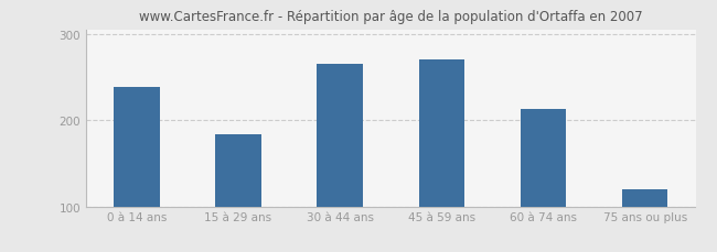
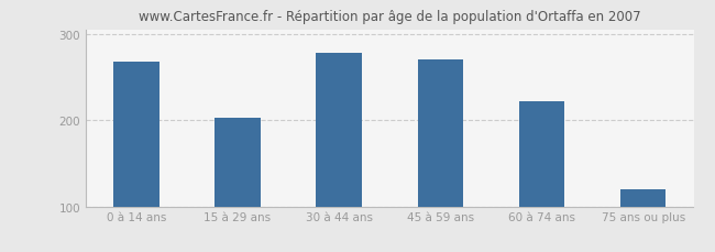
0 à 14 ans: 238 -> 268
15 à 29 ans: 183 -> 202
30 à 44 ans: 265 -> 278
60 à 74 ans: 213 -> 222
